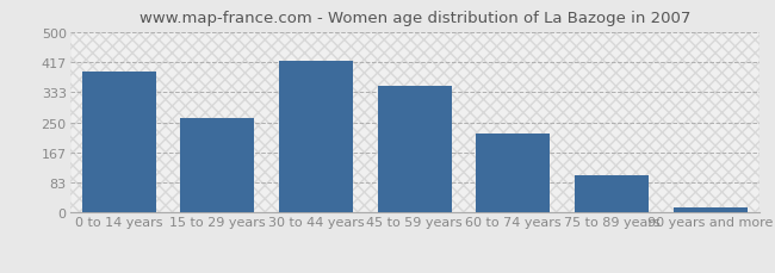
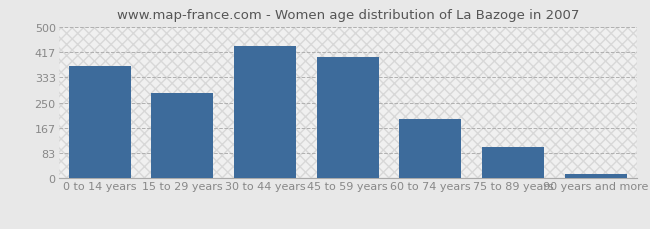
0 to 14 years: 390 -> 370
15 to 29 years: 262 -> 280
30 to 44 years: 418 -> 435
45 to 59 years: 349 -> 400
60 to 74 years: 218 -> 195
